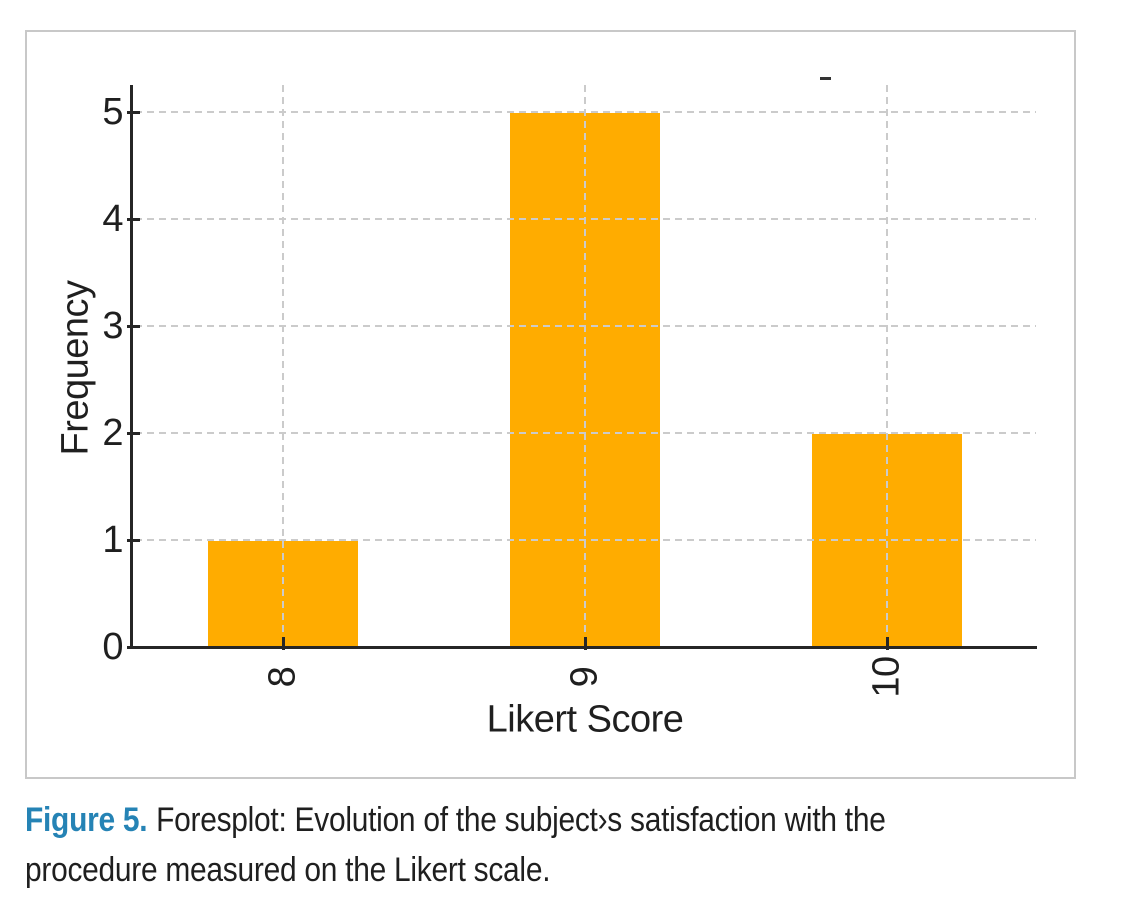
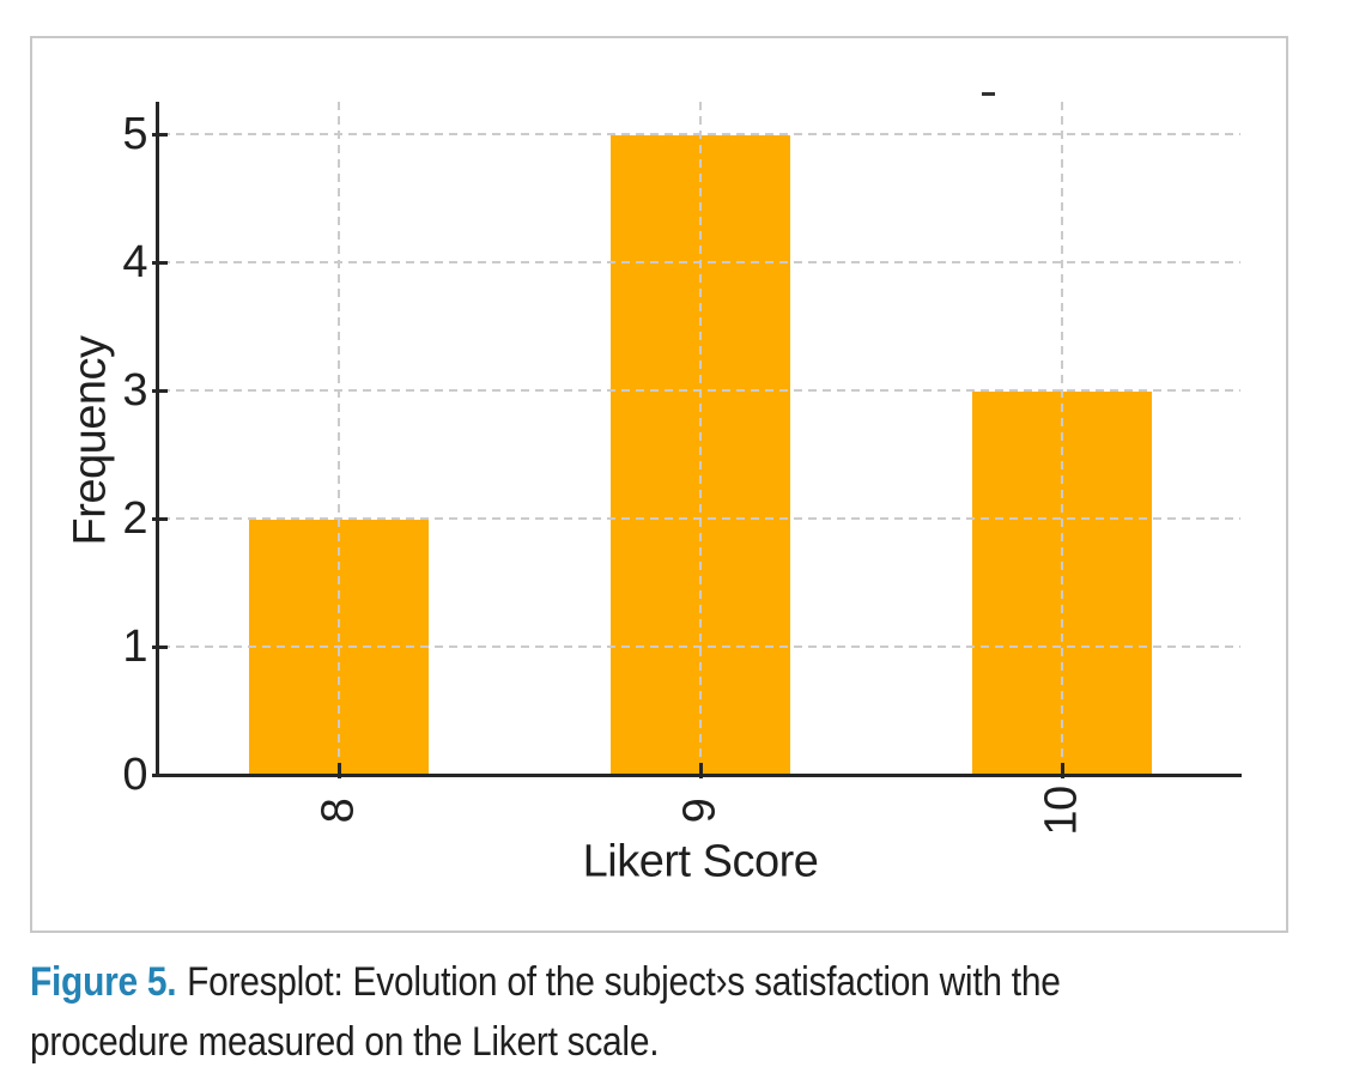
8: 1 -> 2
10: 2 -> 3
